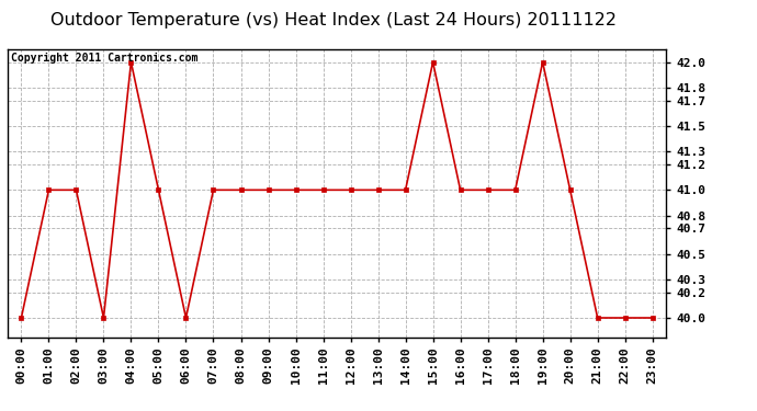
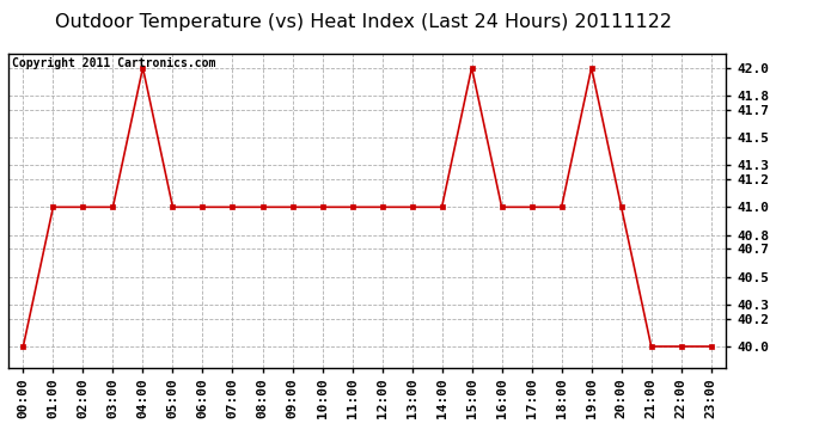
03:00: 40 -> 41
06:00: 40 -> 41
